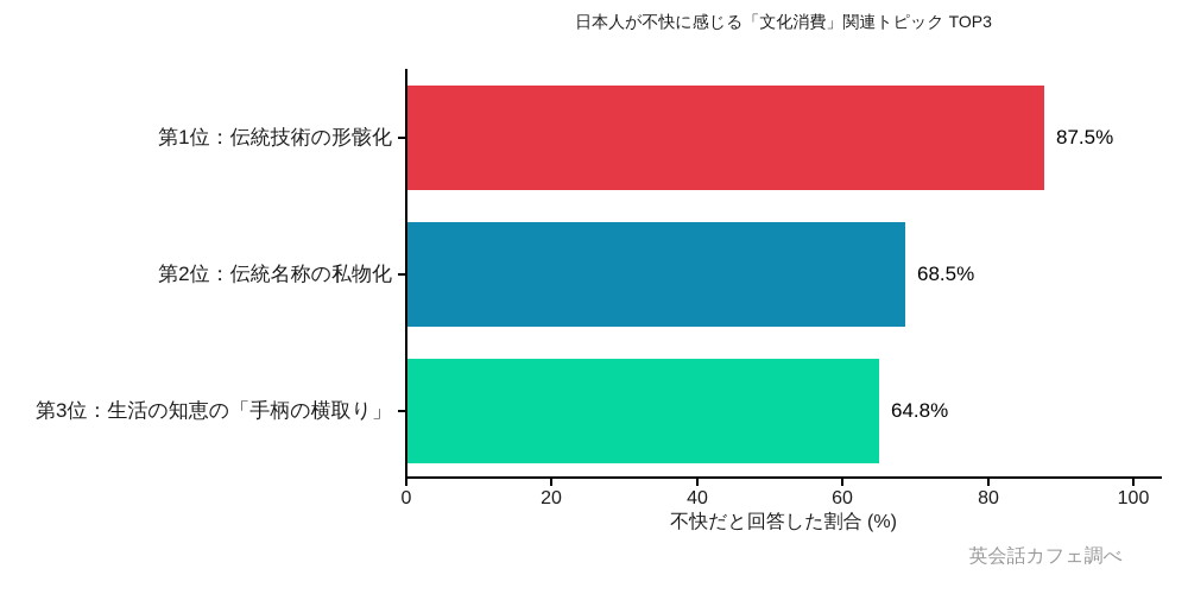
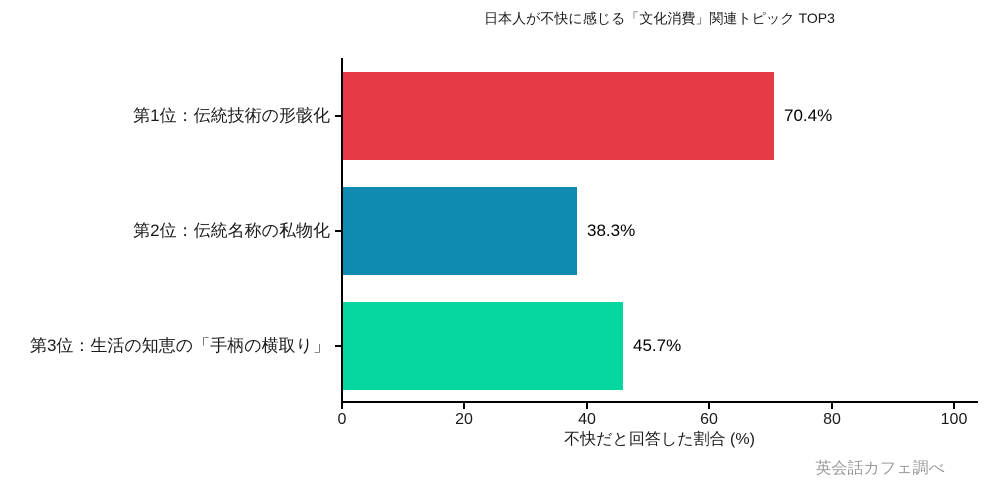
第1位：伝統技術の形骸化: 87.5% -> 70.4%
第2位：伝統名称の私物化: 68.5% -> 38.3%
第3位：生活の知恵の「手柄の横取り」: 64.8% -> 45.7%
